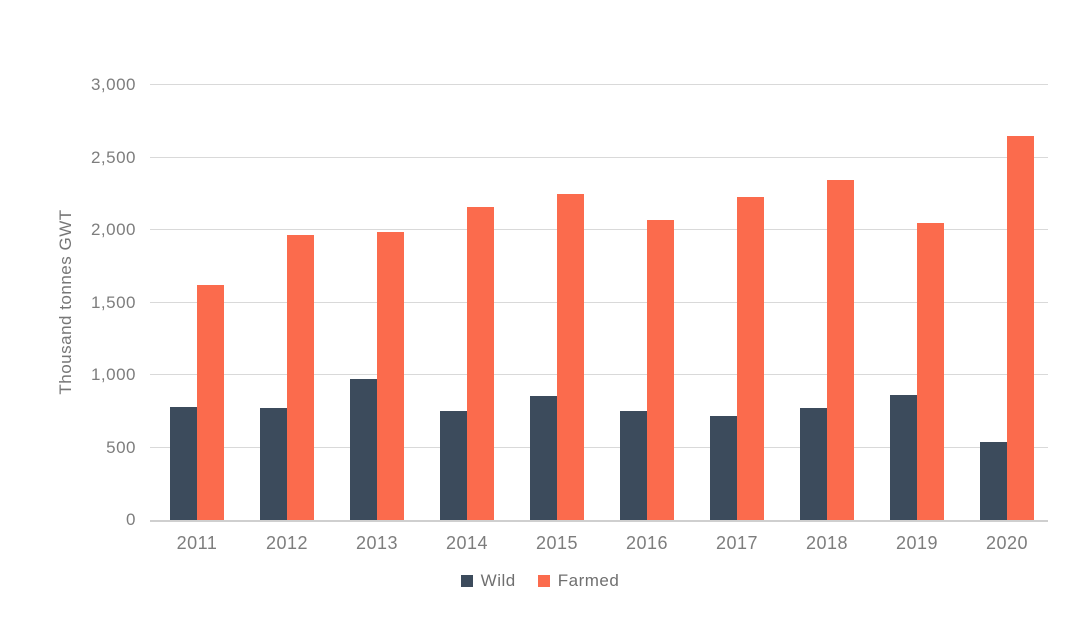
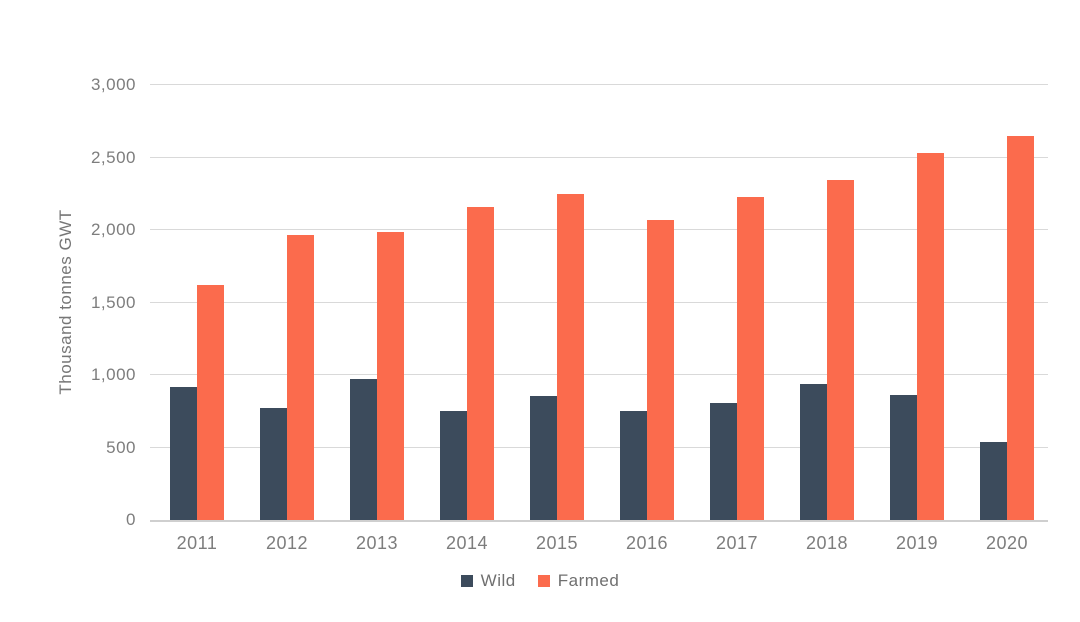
Wild/2011: 780 -> 920
Wild/2017: 720 -> 810
Wild/2018: 770 -> 940
Farmed/2019: 2050 -> 2530
